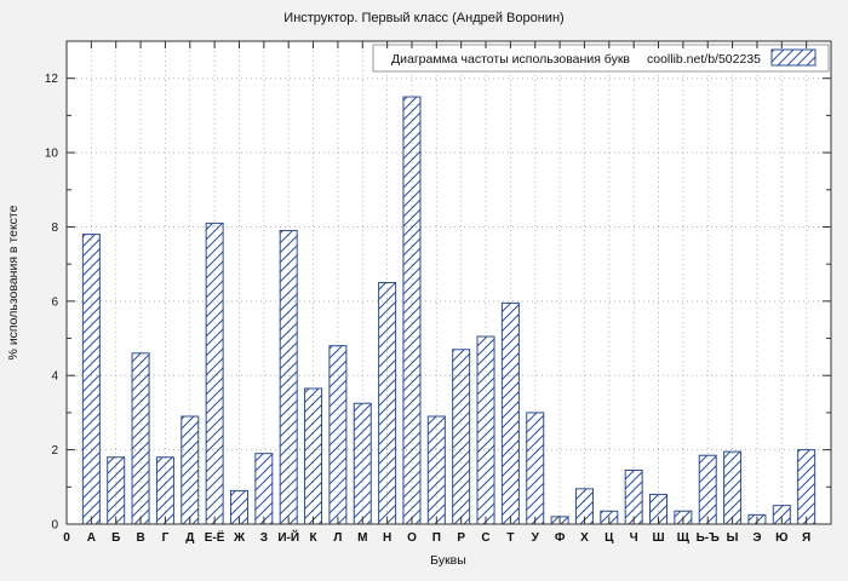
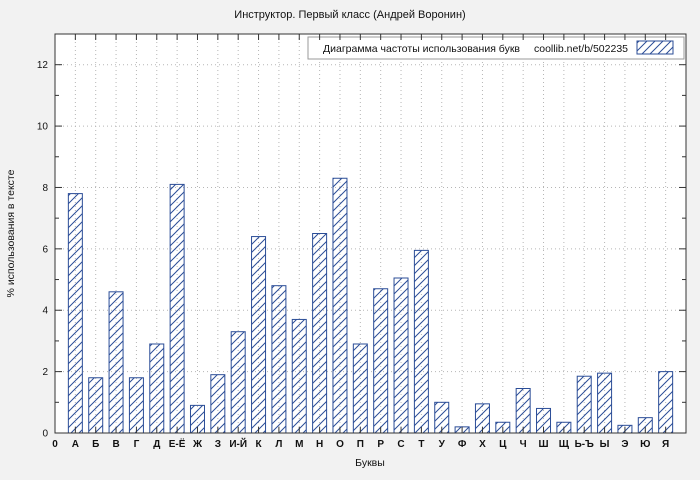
И-Й: 7.9 -> 3.3
К: 3.6 -> 6.4
М: 3.2 -> 3.7
О: 11.5 -> 8.3
У: 3.0 -> 1.0
